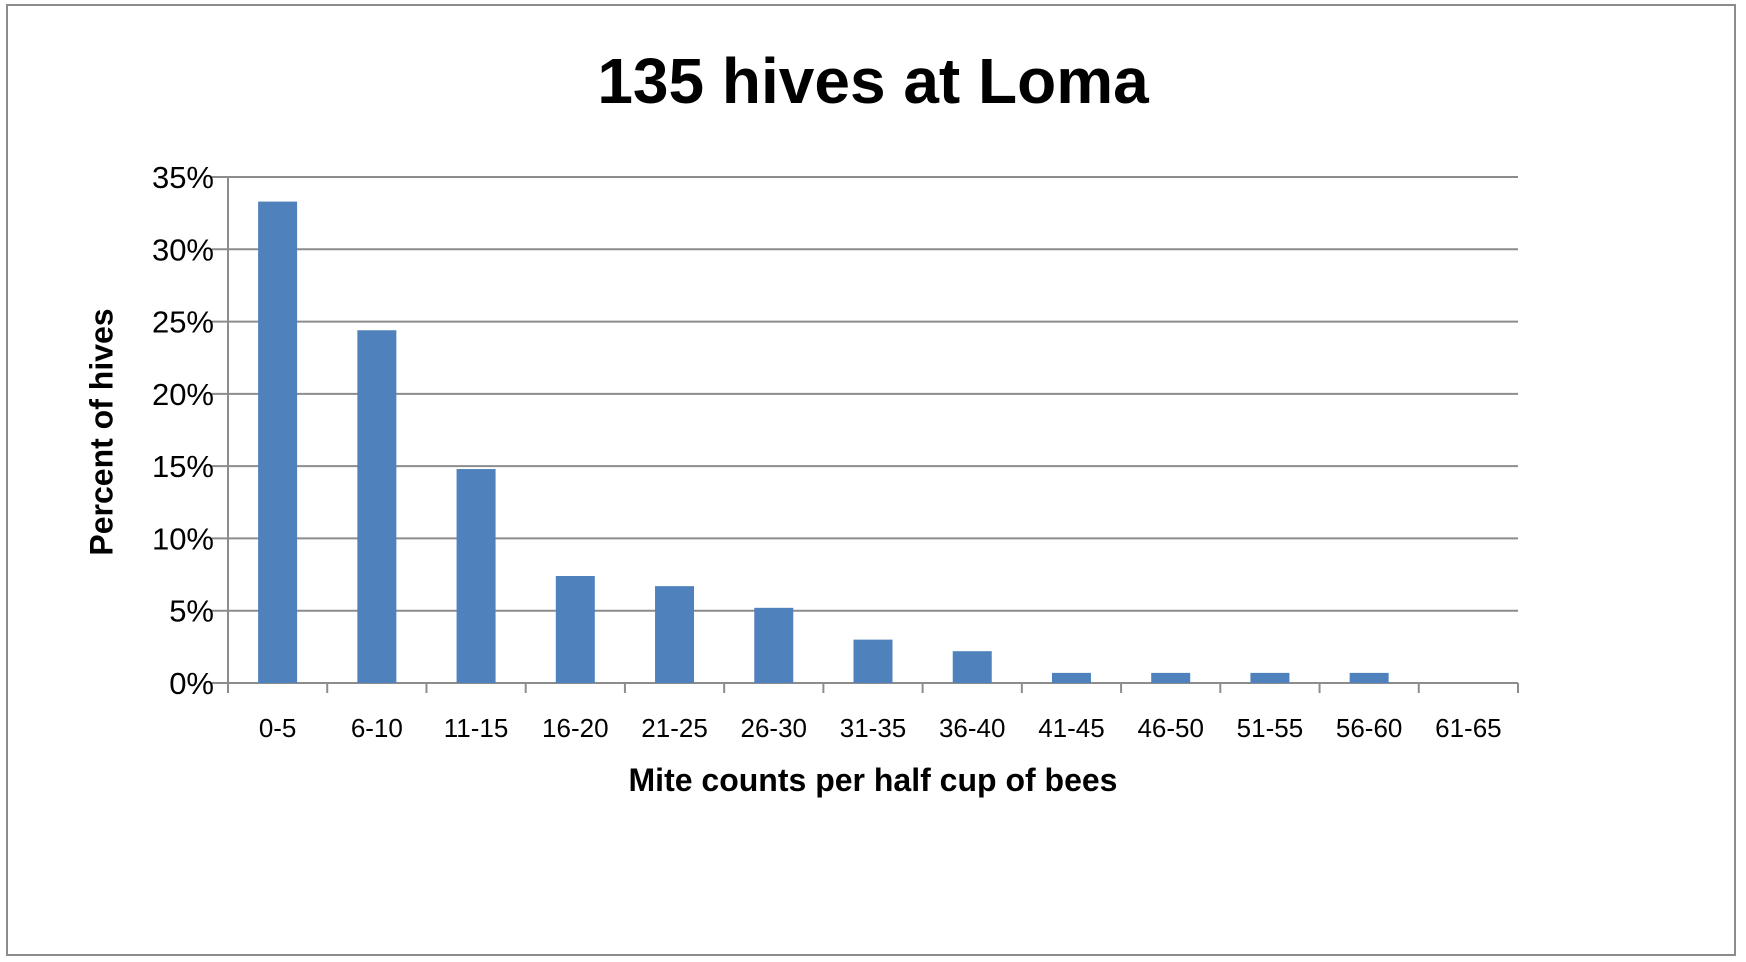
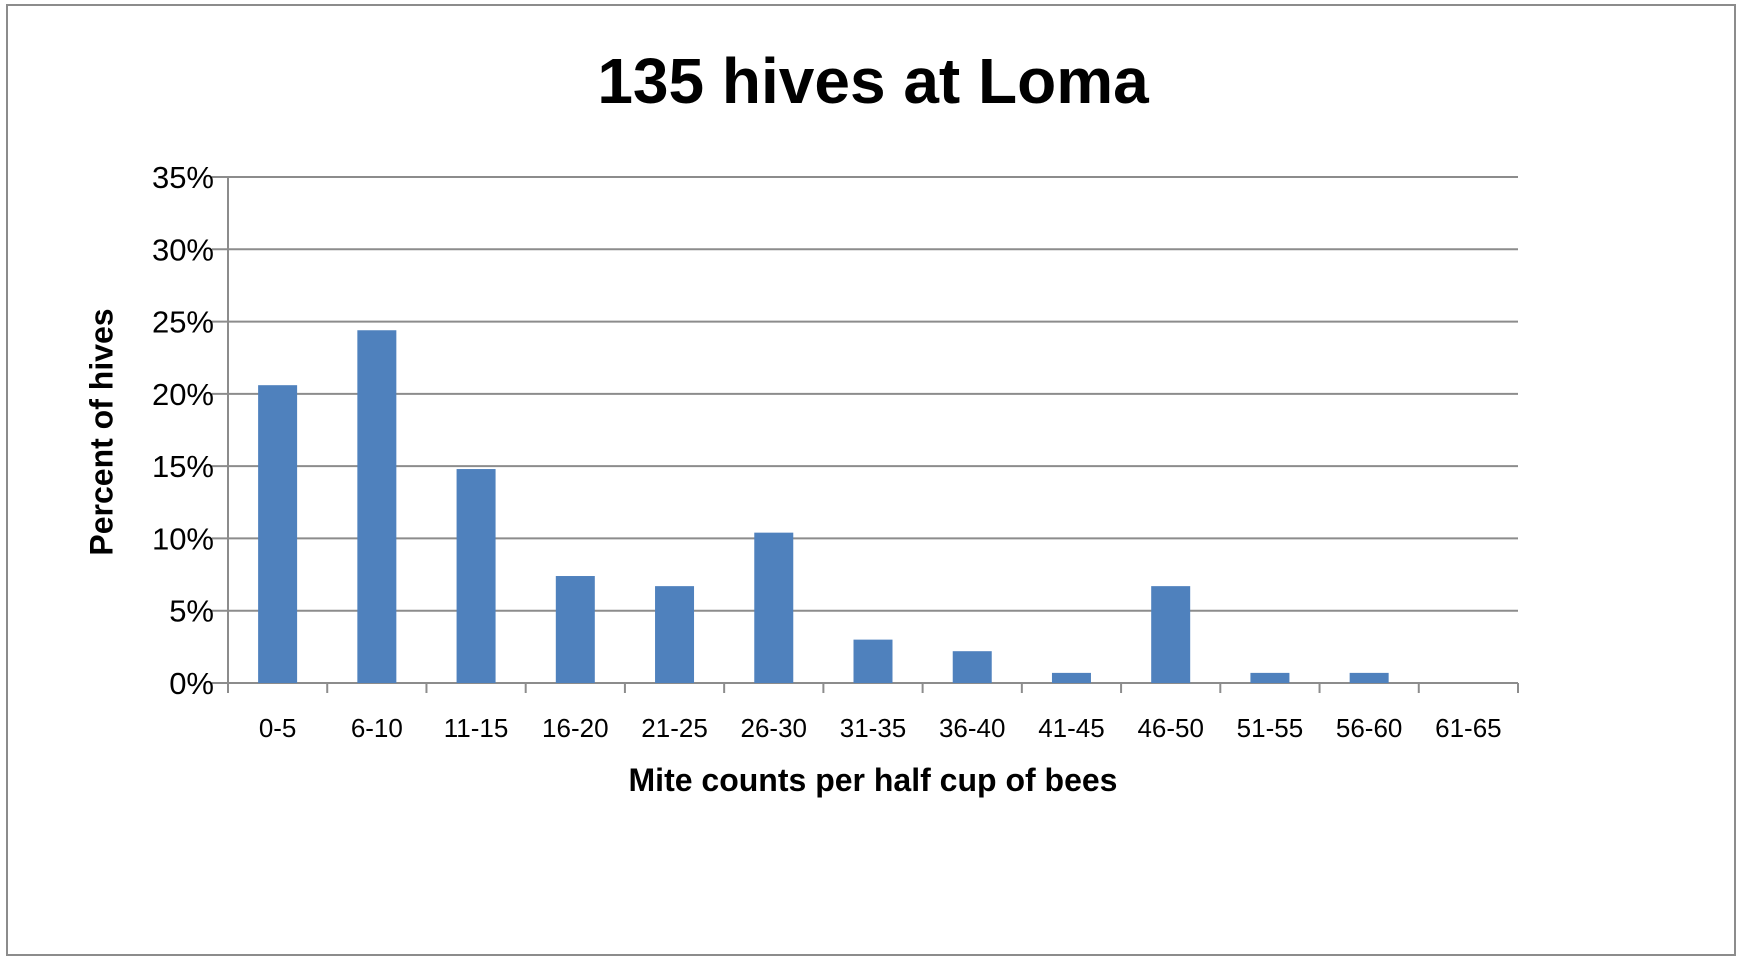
0-5: 33.3% -> 20.6%
26-30: 5.2% -> 10.4%
46-50: 0.7% -> 6.7%
